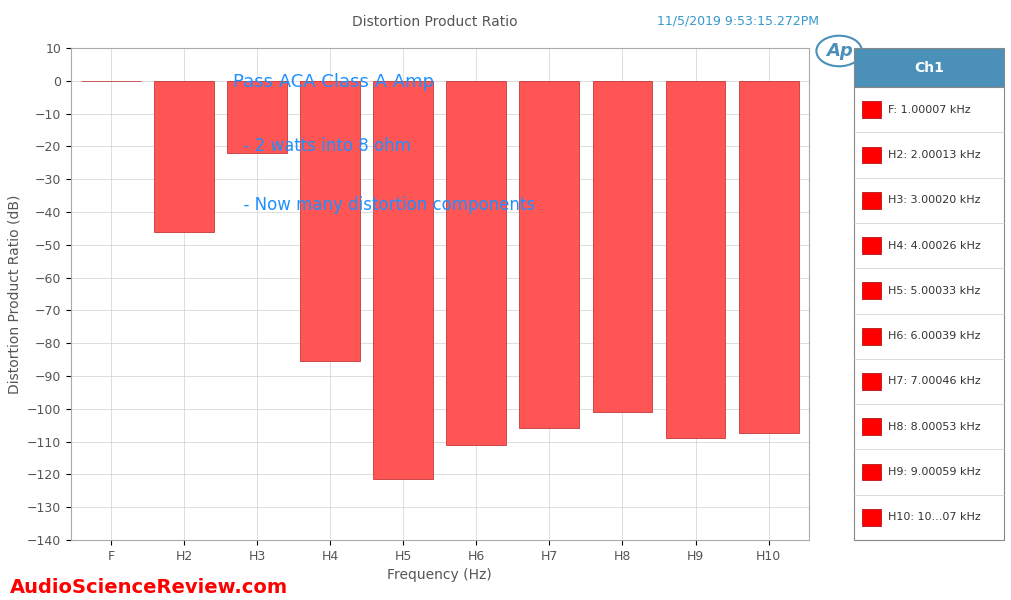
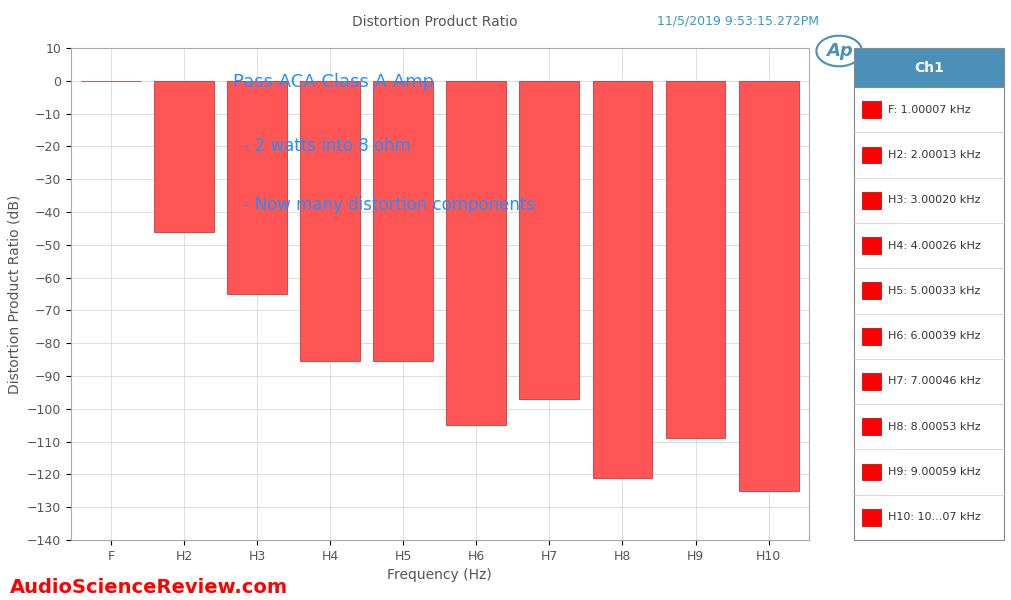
H3: -22.0 -> -65.0
H5: -121.5 -> -85.5
H6: -111.0 -> -105.0
H7: -106.0 -> -97.0
H8: -101.0 -> -121.0
H10: -107.5 -> -125.0
